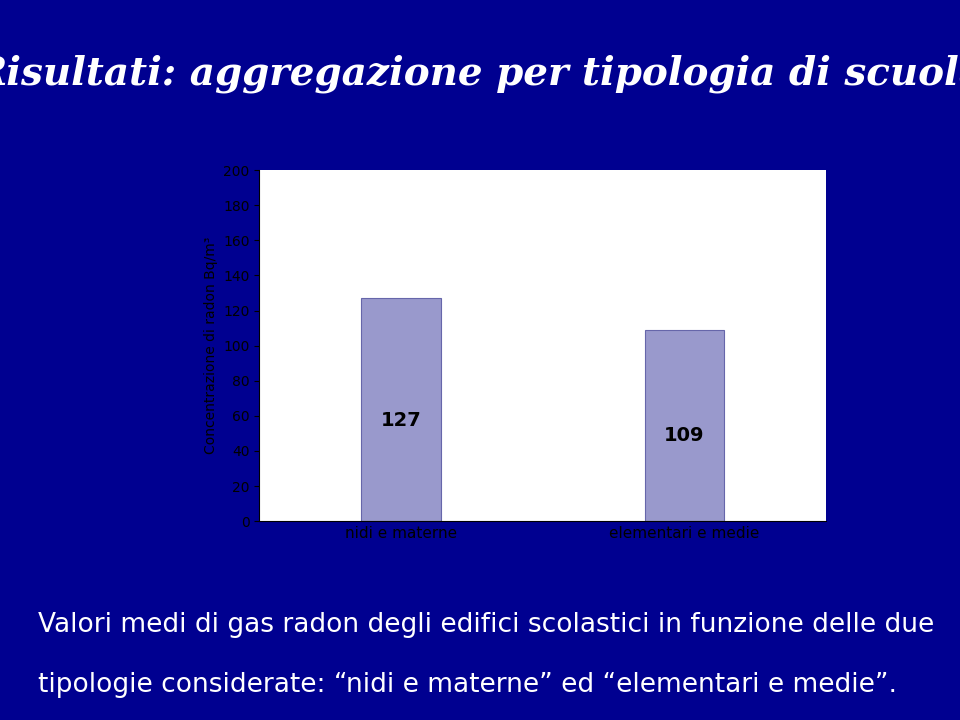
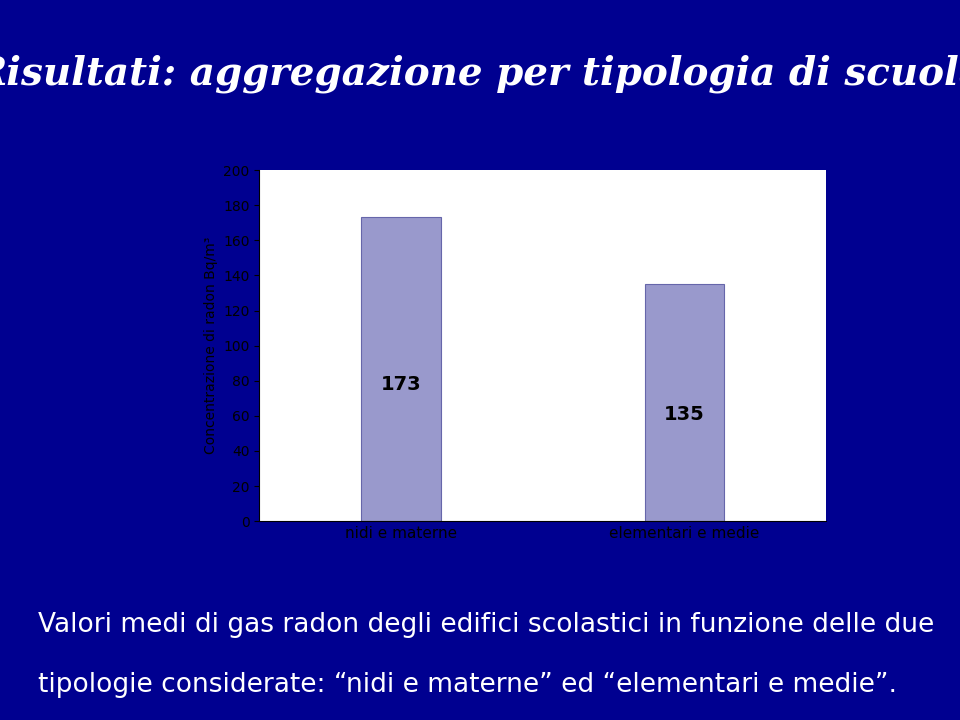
nidi e materne: 127 -> 173
elementari e medie: 109 -> 135
